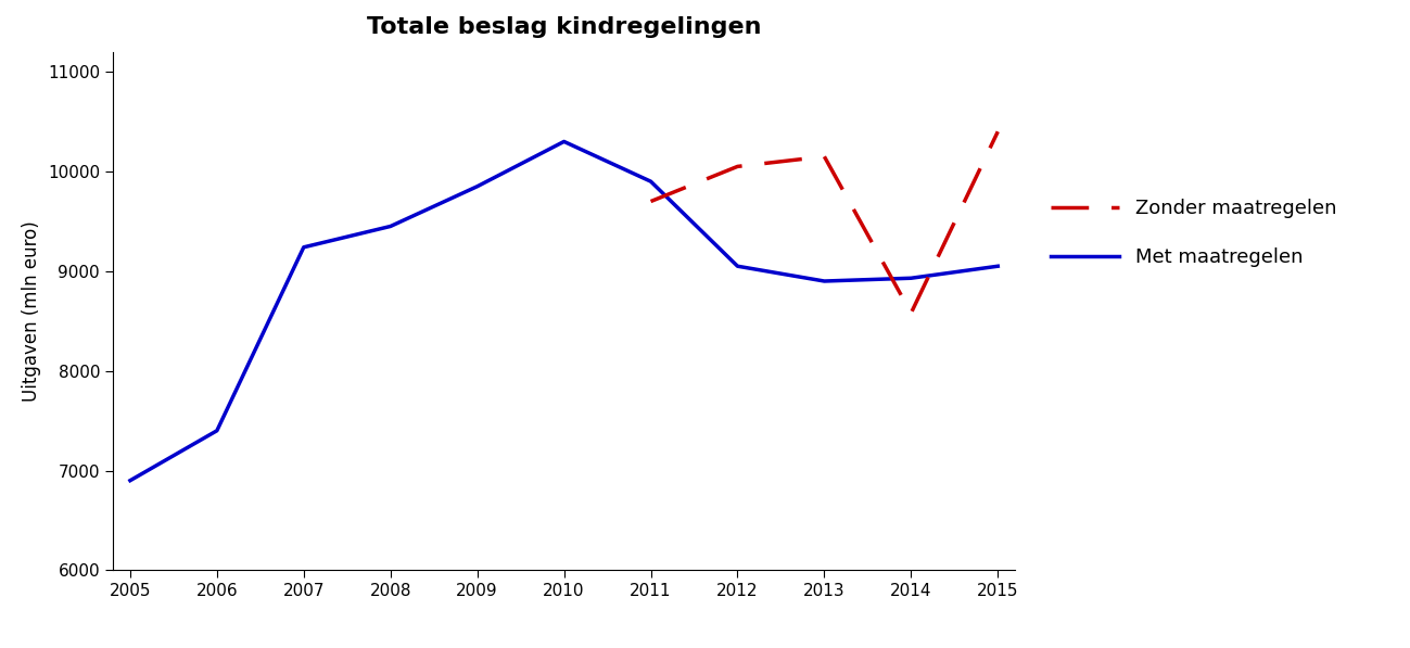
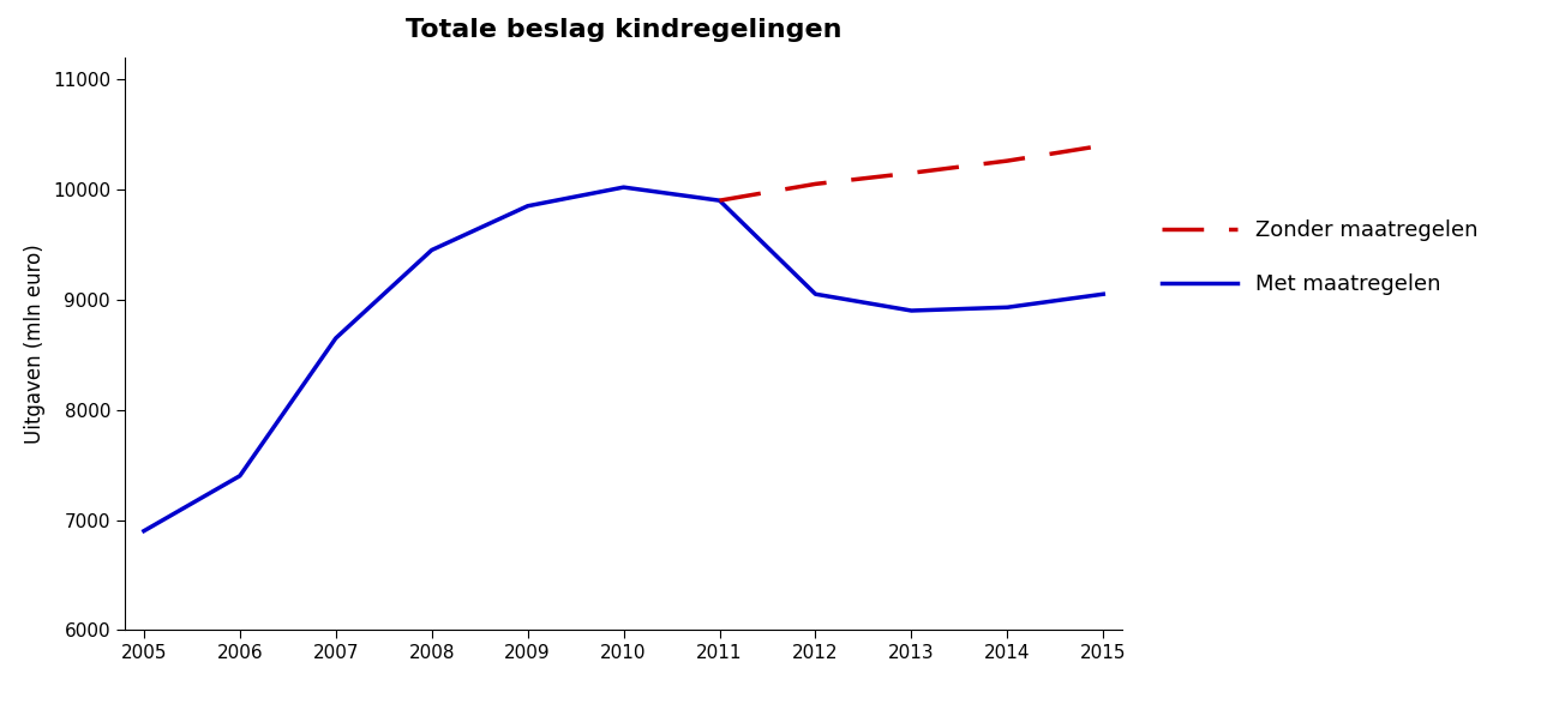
Met maatregelen/2007: 9240 -> 8650
Met maatregelen/2010: 10300 -> 10020
Zonder maatregelen/2011: 9700 -> 9900
Zonder maatregelen/2014: 8580 -> 10260
